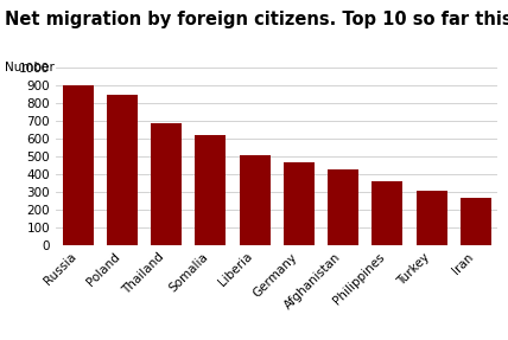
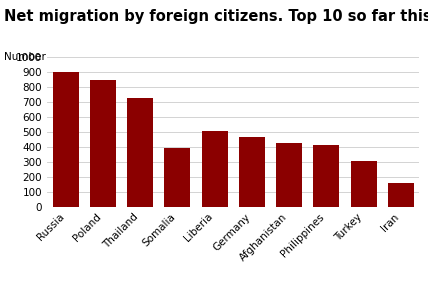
Thailand: 680 -> 730
Somalia: 620 -> 390
Philippines: 360 -> 410
Iran: 260 -> 160
